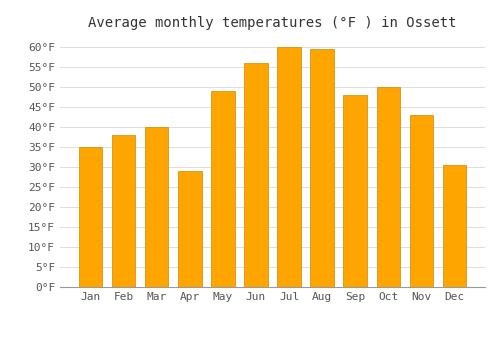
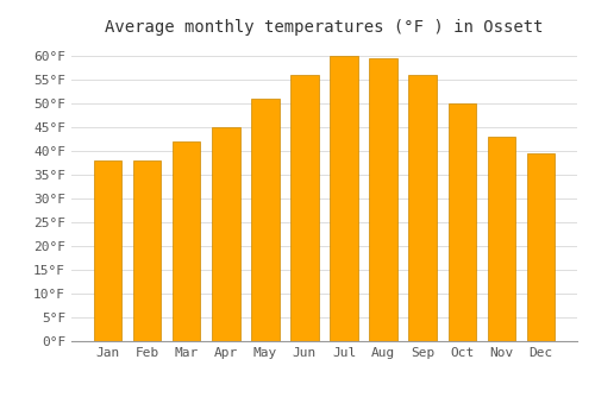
Jan: 35.0°F -> 38.0°F
Mar: 40.0°F -> 42.0°F
Apr: 29.0°F -> 45.0°F
May: 49.0°F -> 51.0°F
Sep: 48.0°F -> 56.0°F
Dec: 30.5°F -> 39.5°F
